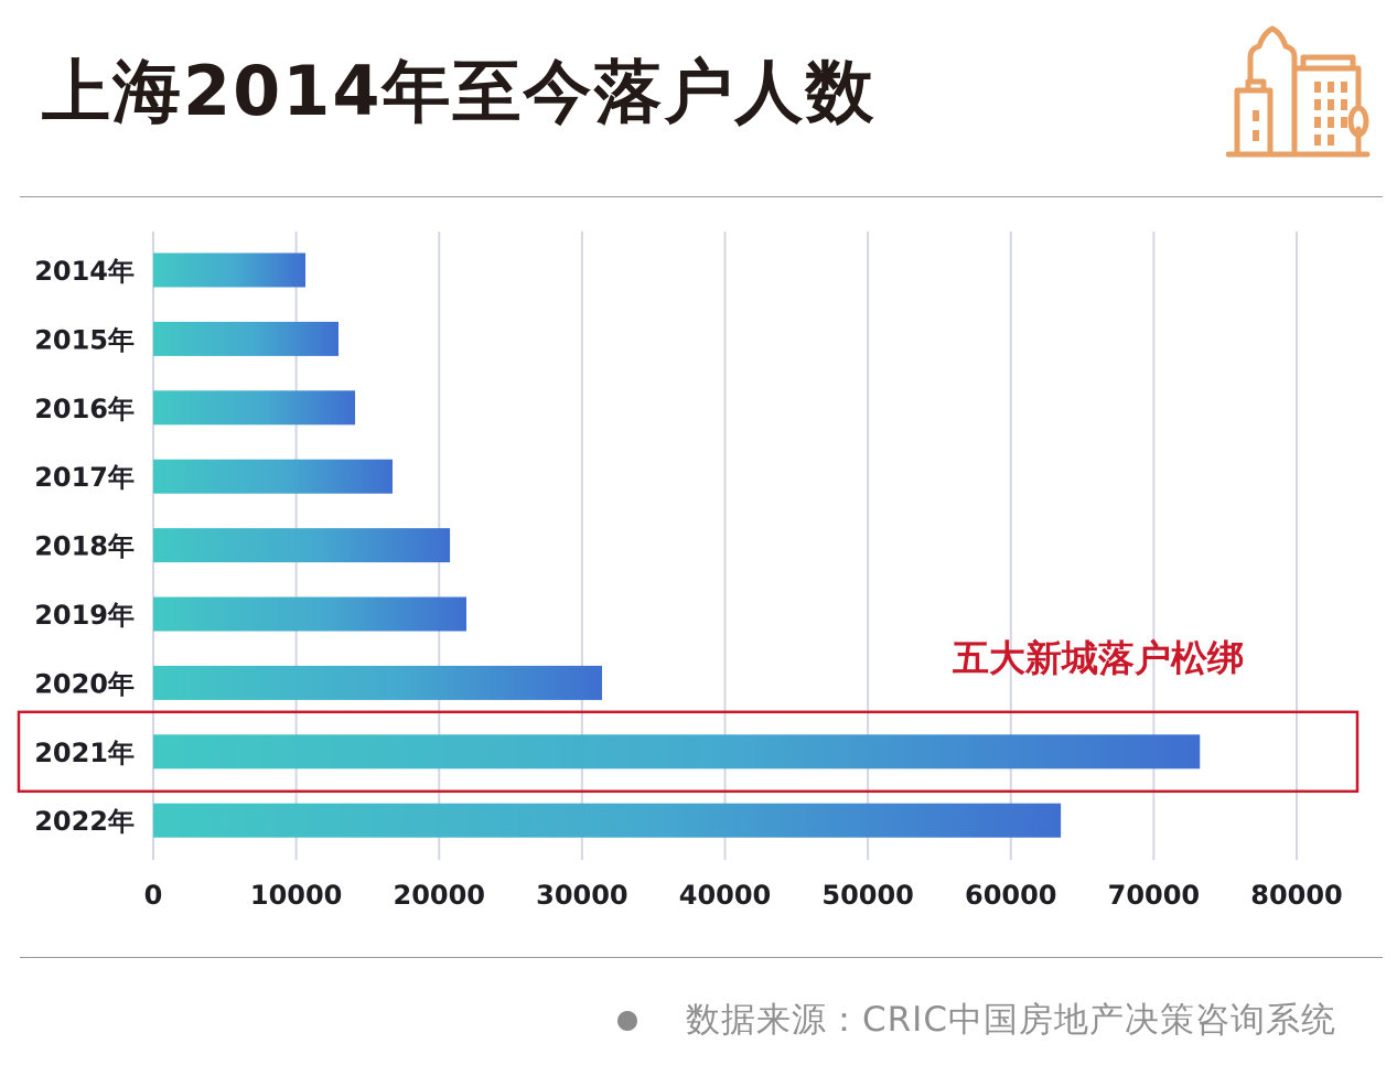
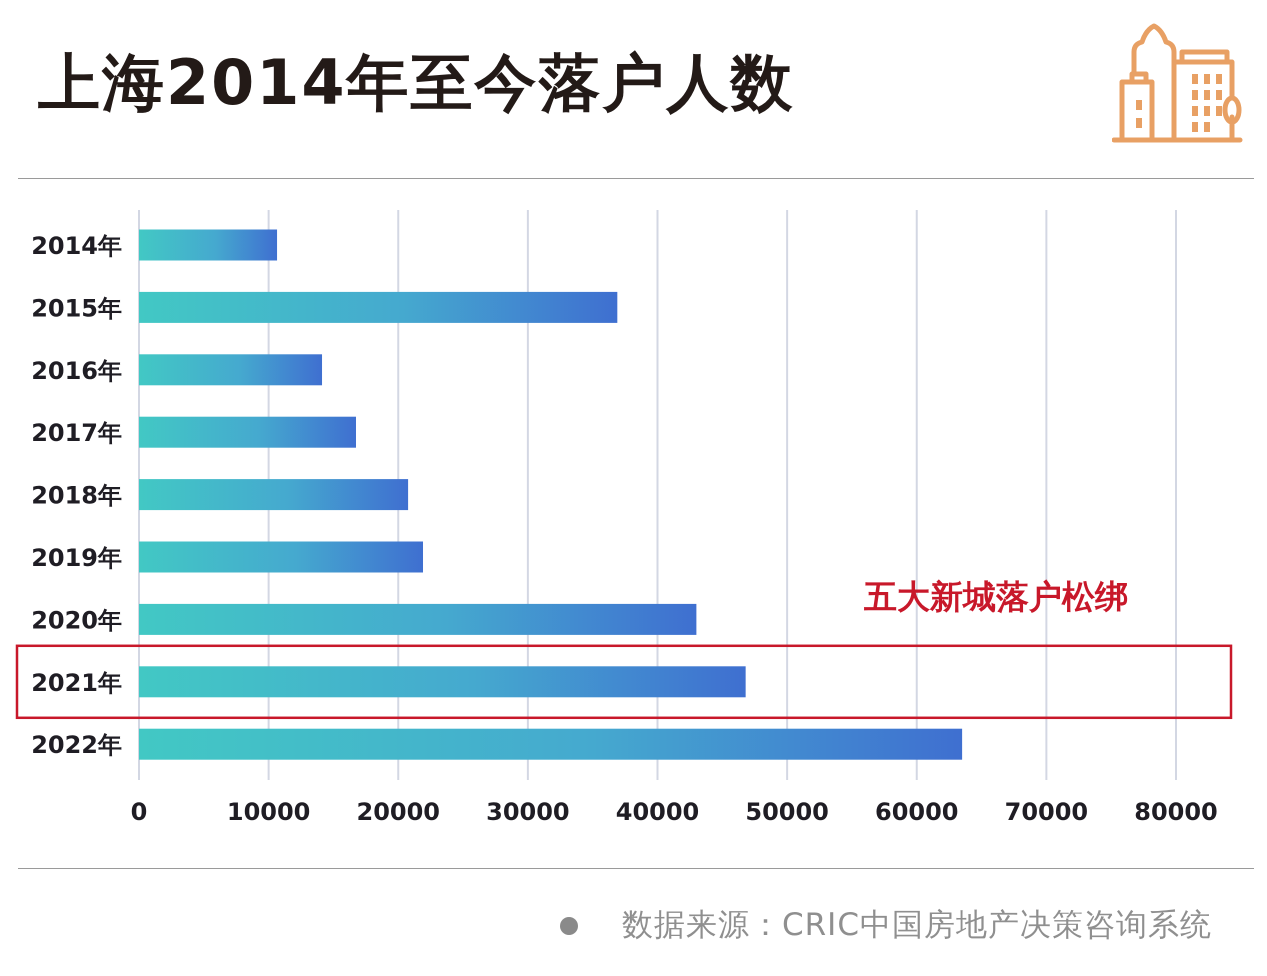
2015年: 13000 -> 36900
2020年: 31400 -> 43000
2021年: 73200 -> 46800
